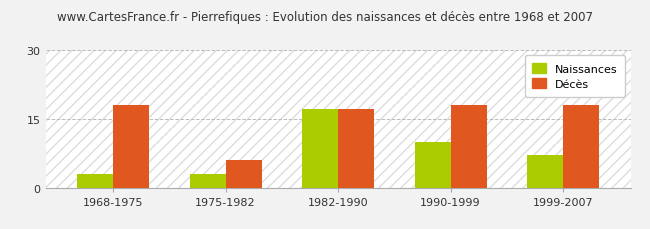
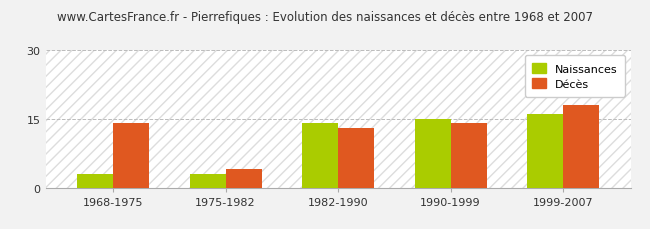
Décès/1968-1975: 18 -> 14
Décès/1975-1982: 6 -> 4
Naissances/1982-1990: 17 -> 14
Décès/1982-1990: 17 -> 13
Naissances/1990-1999: 10 -> 15
Décès/1990-1999: 18 -> 14
Naissances/1999-2007: 7 -> 16
